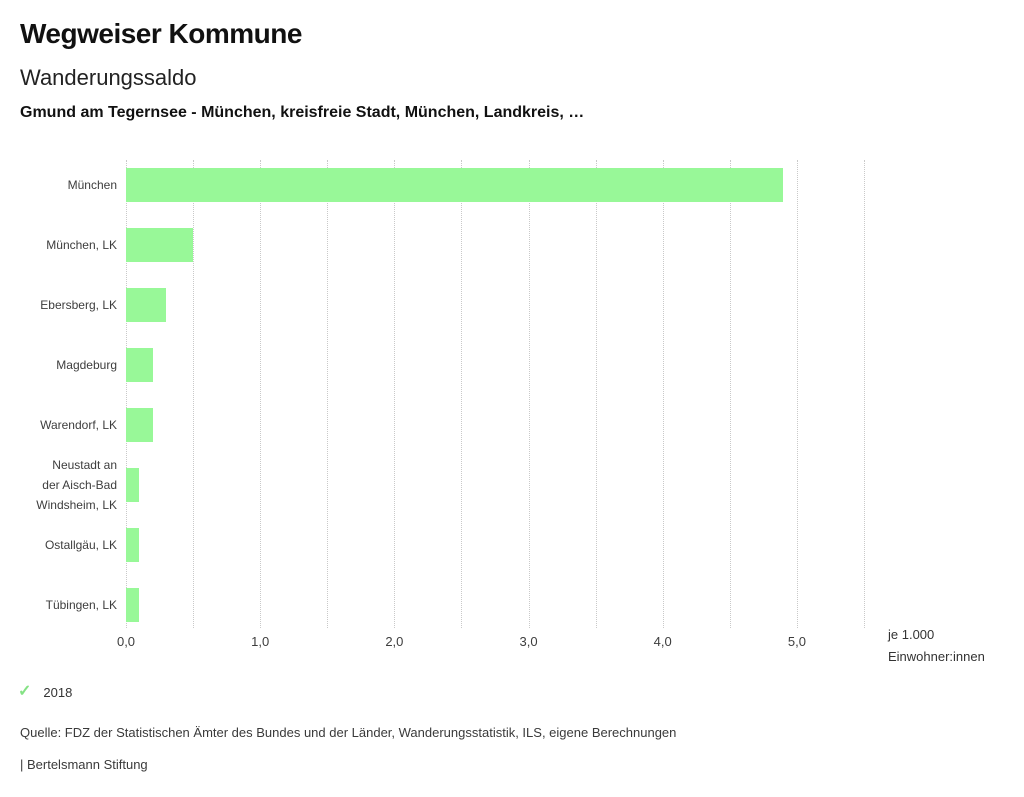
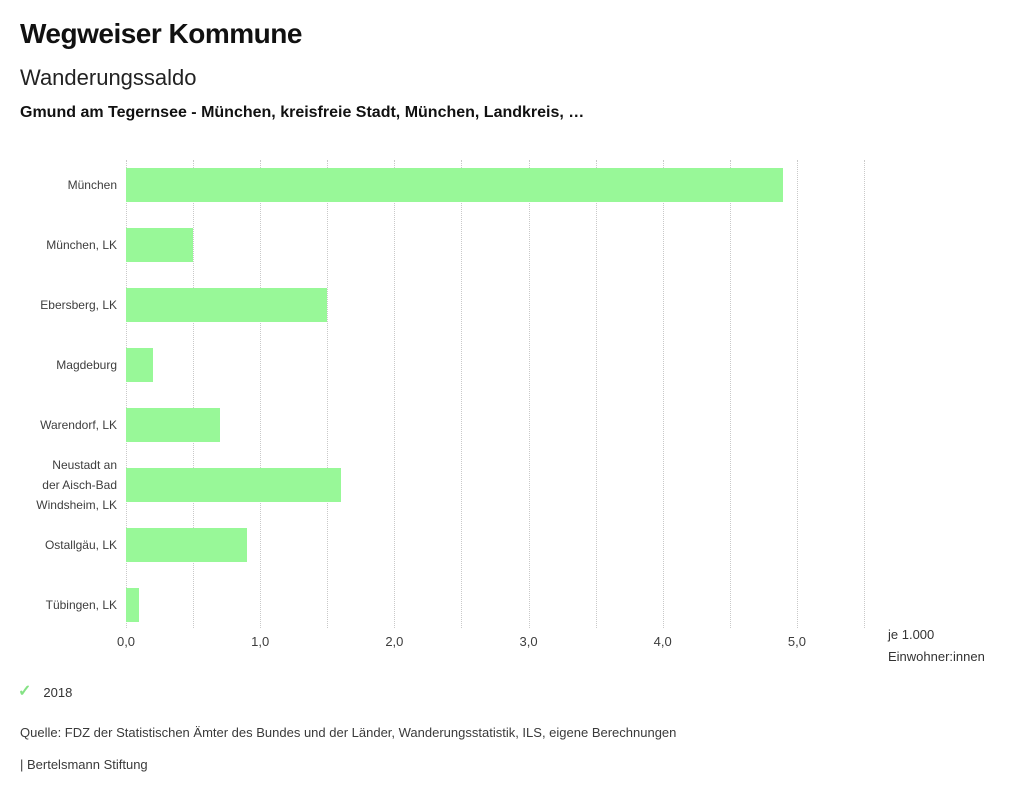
Ebersberg, LK: 0,3 -> 1,5
Warendorf, LK: 0,2 -> 0,7
Neustadt an der Aisch-Bad Windsheim, LK: 0,1 -> 1,6
Ostallgäu, LK: 0,1 -> 0,9
